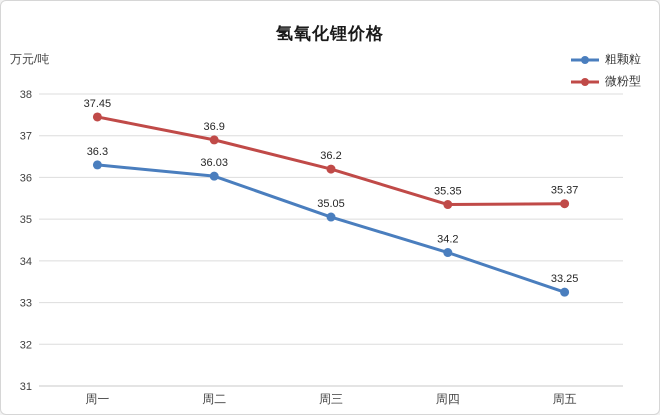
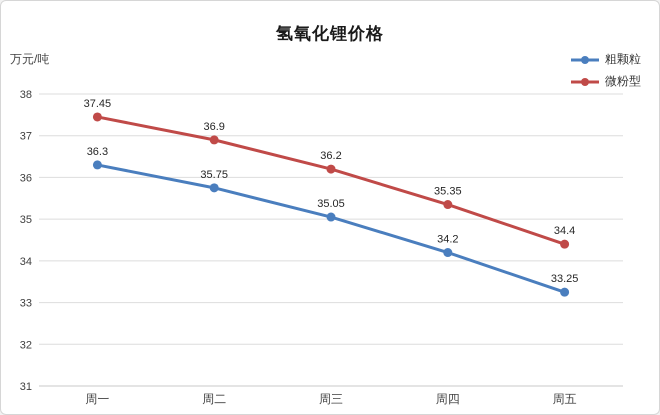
粗颗粒/周二: 36.03 -> 35.75
微粉型/周五: 35.37 -> 34.4
